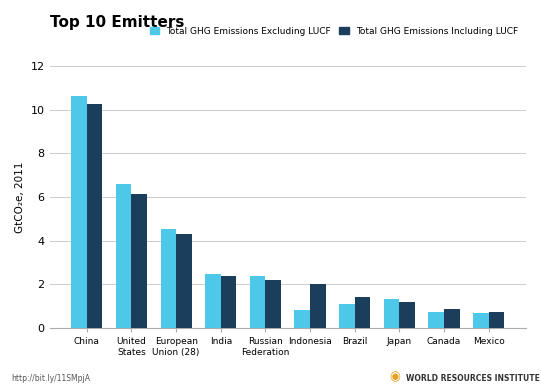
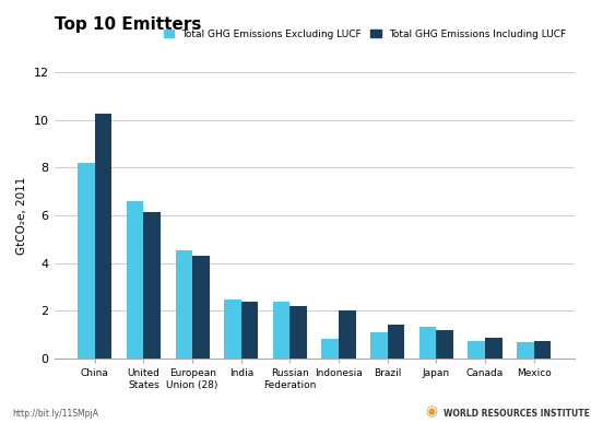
Total GHG Emissions Excluding LUCF/China: 10.60 -> 8.20
